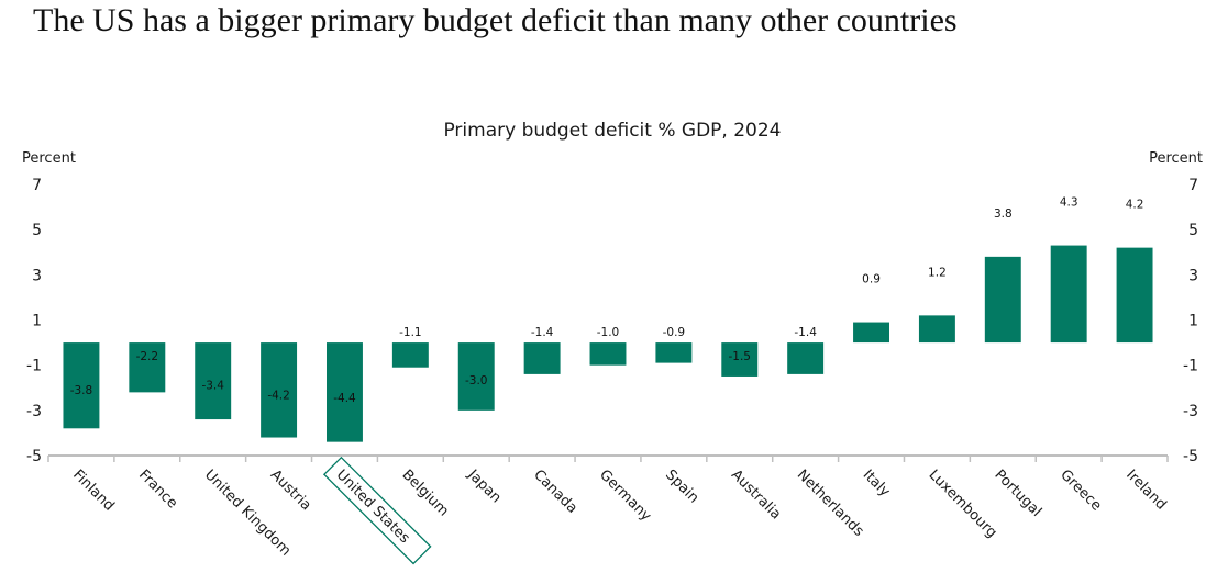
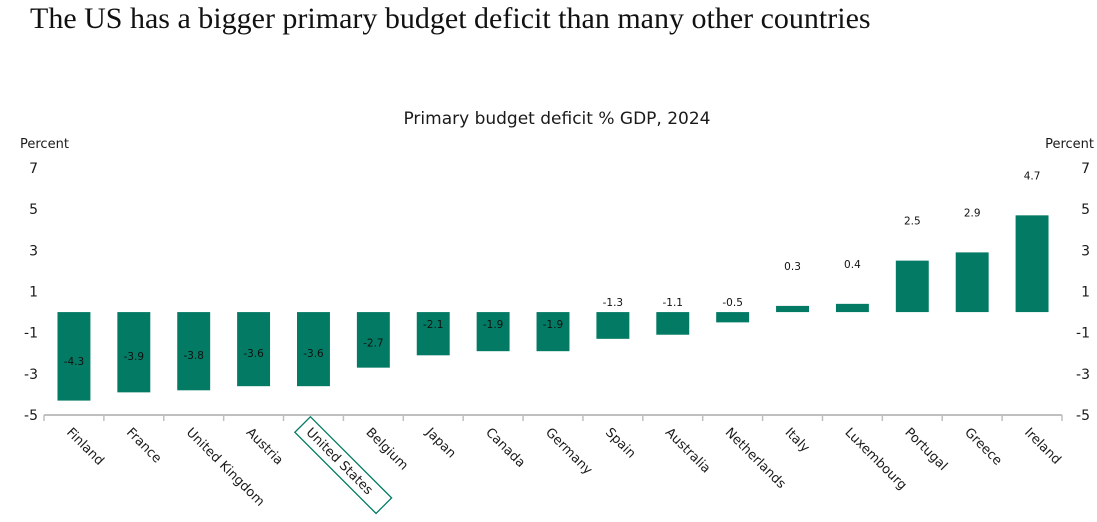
Finland: -3.8 -> -4.3
France: -2.2 -> -3.9
United Kingdom: -3.4 -> -3.8
Austria: -4.2 -> -3.6
United States: -4.4 -> -3.6
Belgium: -1.1 -> -2.7
Japan: -3.0 -> -2.1
Canada: -1.4 -> -1.9
Germany: -1.0 -> -1.9
Spain: -0.9 -> -1.3
Australia: -1.5 -> -1.1
Netherlands: -1.4 -> -0.5
Italy: 0.9 -> 0.3
Luxembourg: 1.2 -> 0.4
Portugal: 3.8 -> 2.5
Greece: 4.3 -> 2.9
Ireland: 4.2 -> 4.7
